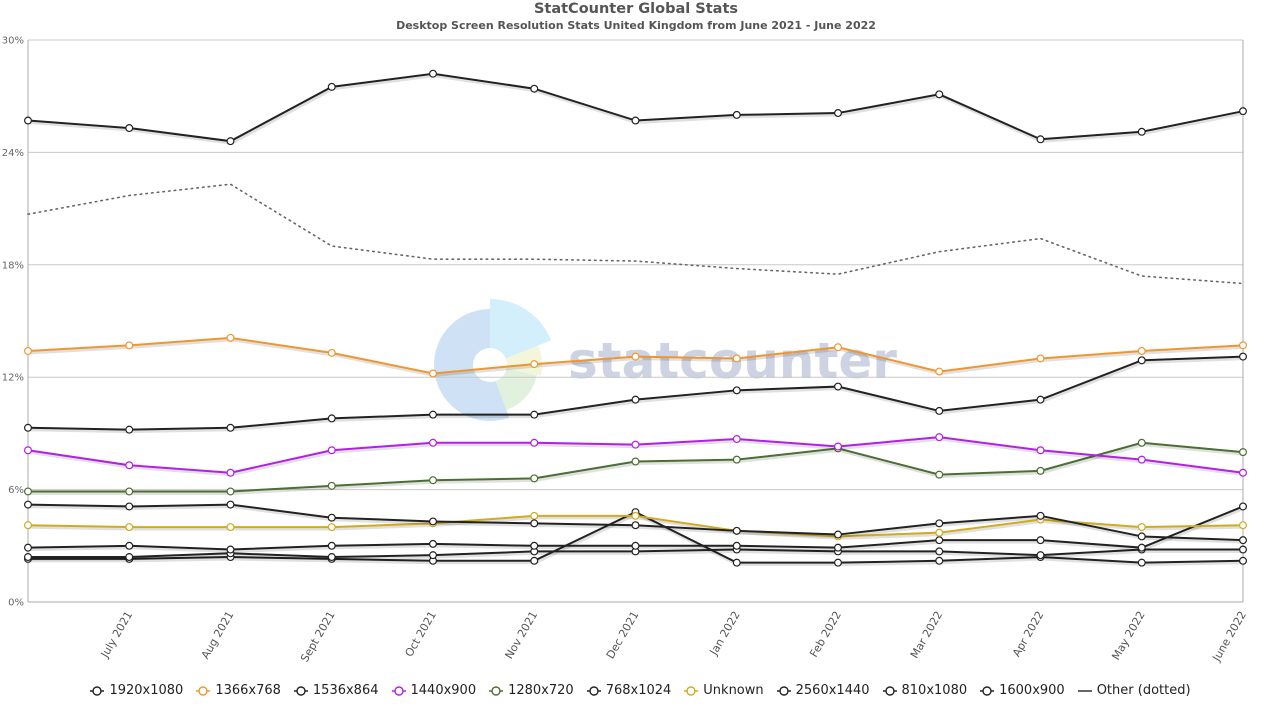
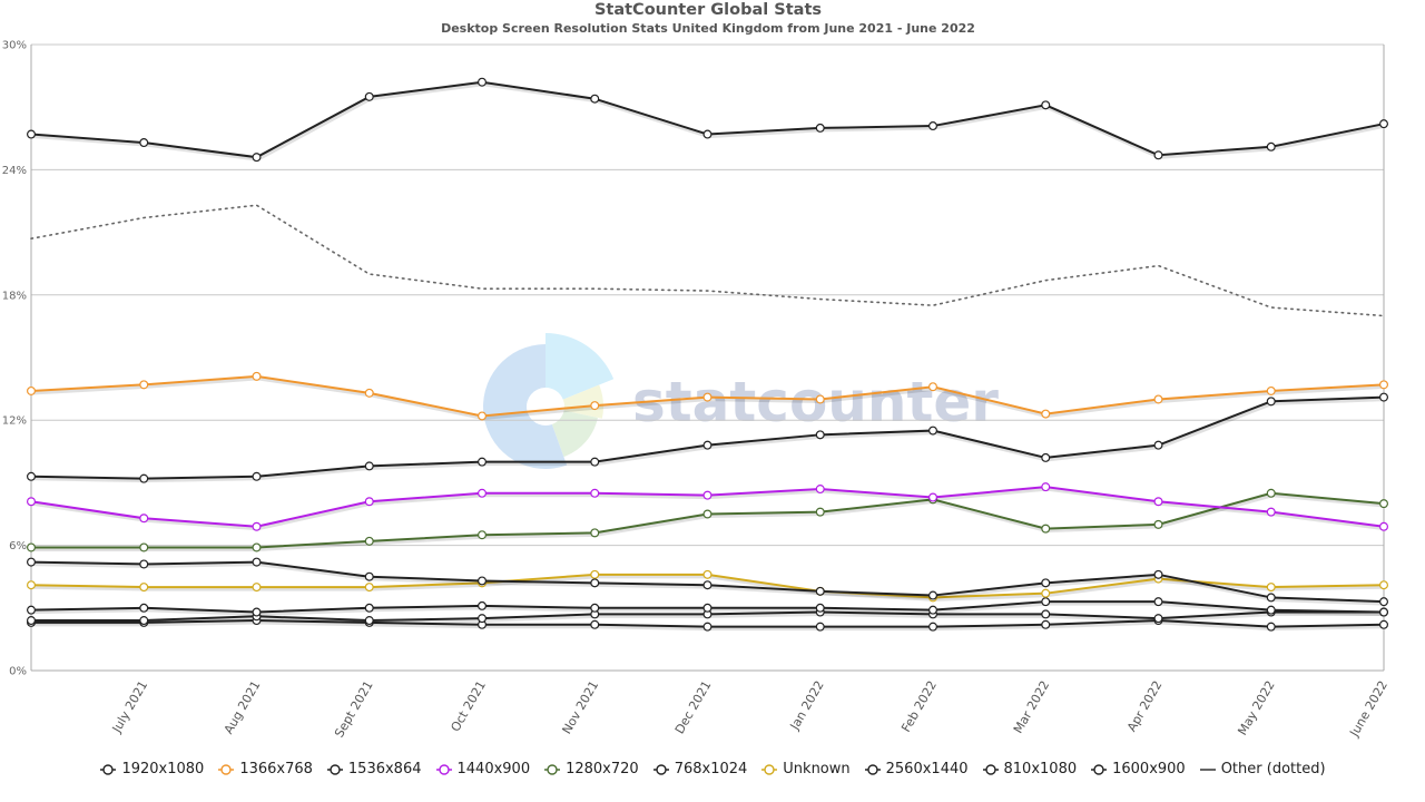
1600x900/Dec 2021: 4.8% -> 2.1%
2560x1440/June 2022: 5.1% -> 2.8%
